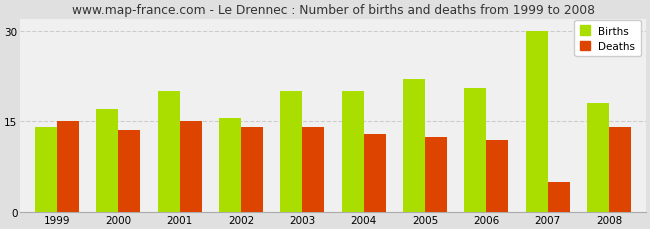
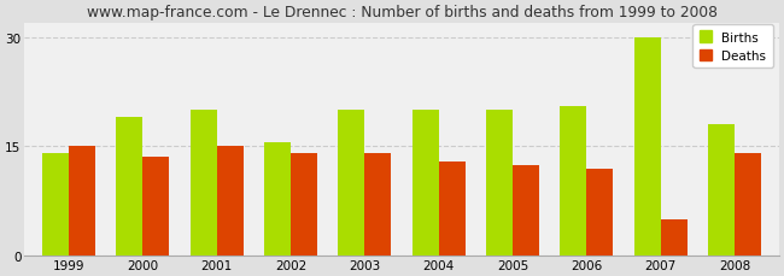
Births/2000: 17.0 -> 19.0
Births/2005: 22.0 -> 20.0
